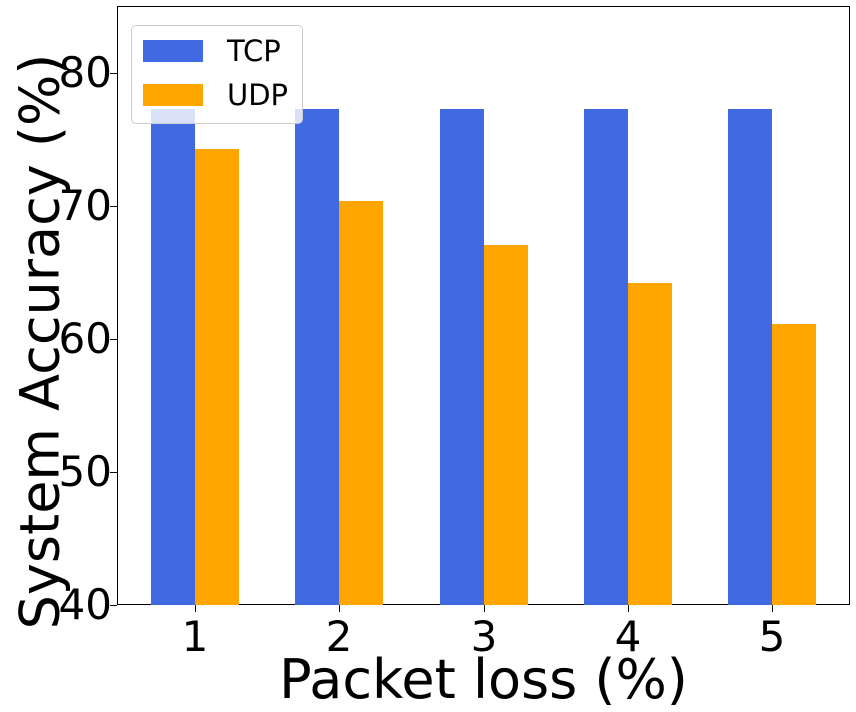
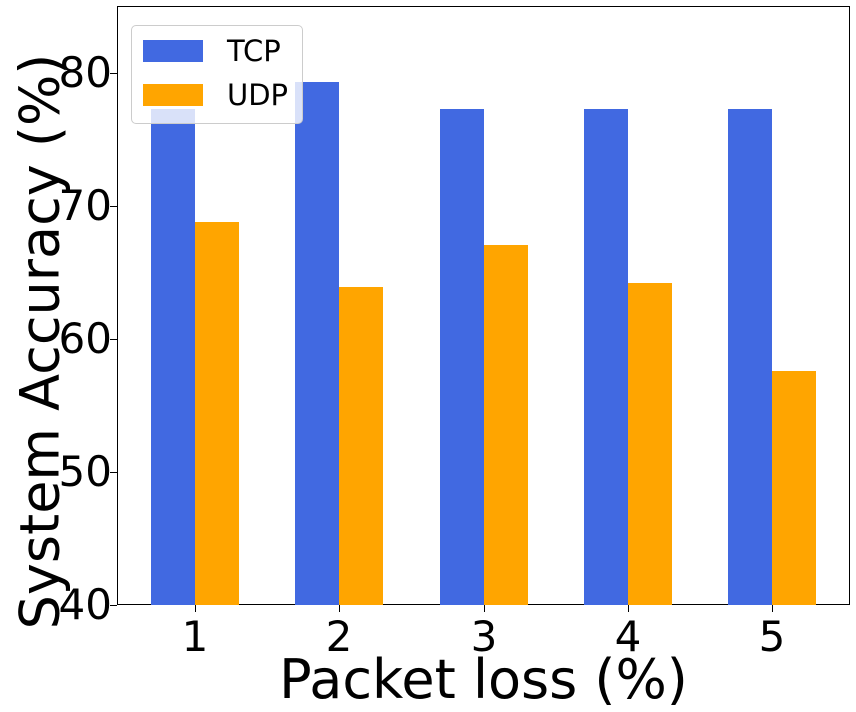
UDP/1: 74.3 -> 68.8
TCP/2: 77.3 -> 79.3
UDP/2: 70.4 -> 63.9
UDP/5: 61.1 -> 57.6
